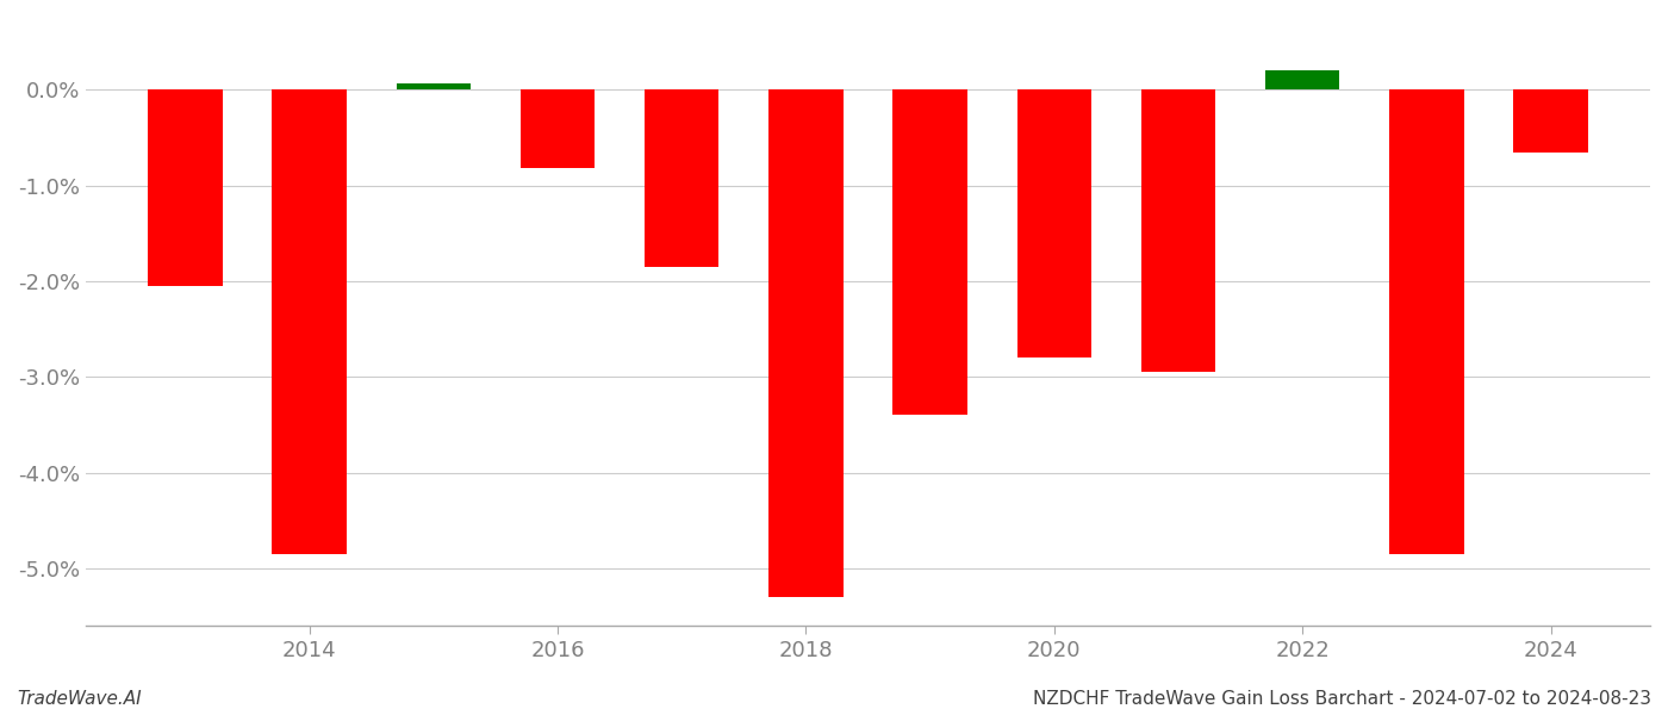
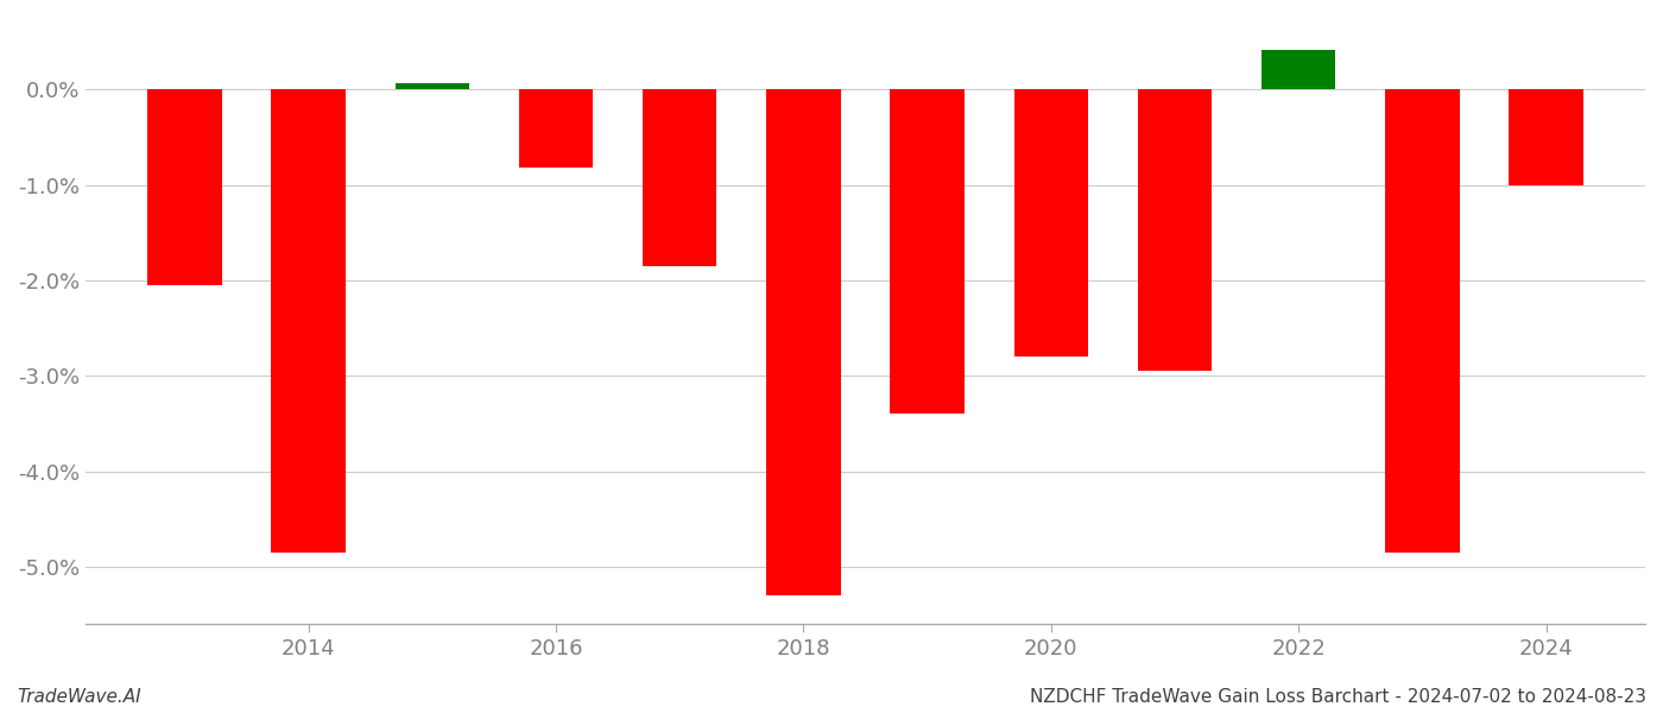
2022: 0.20% -> 0.42%
2024: -0.66% -> -1.00%
